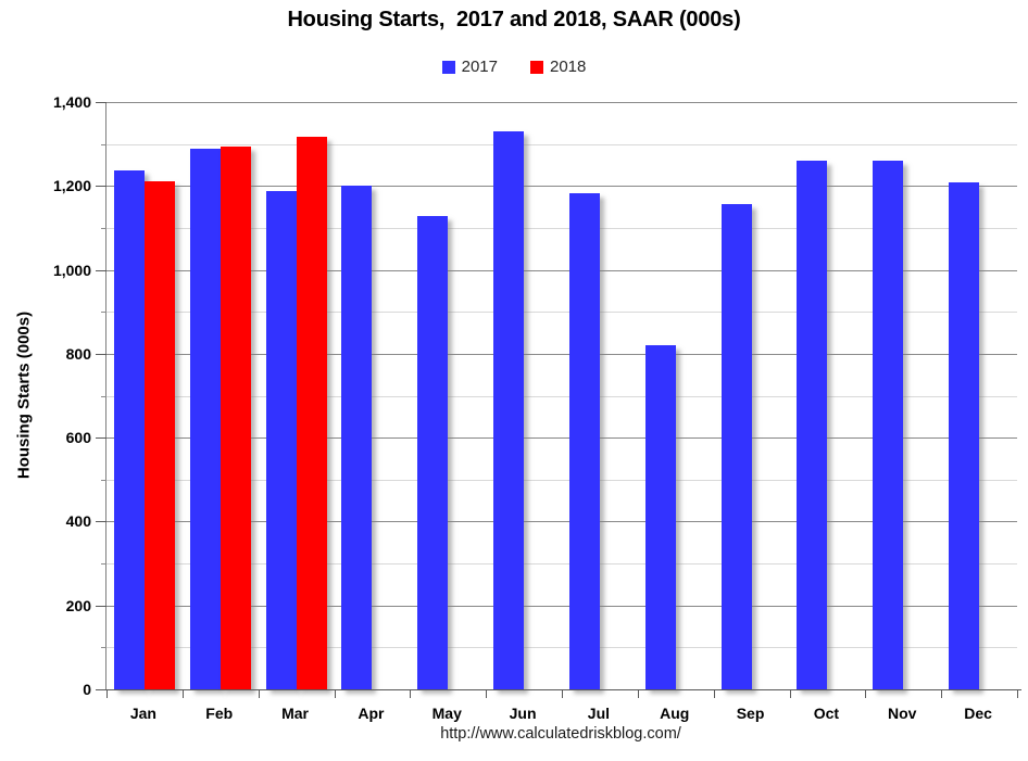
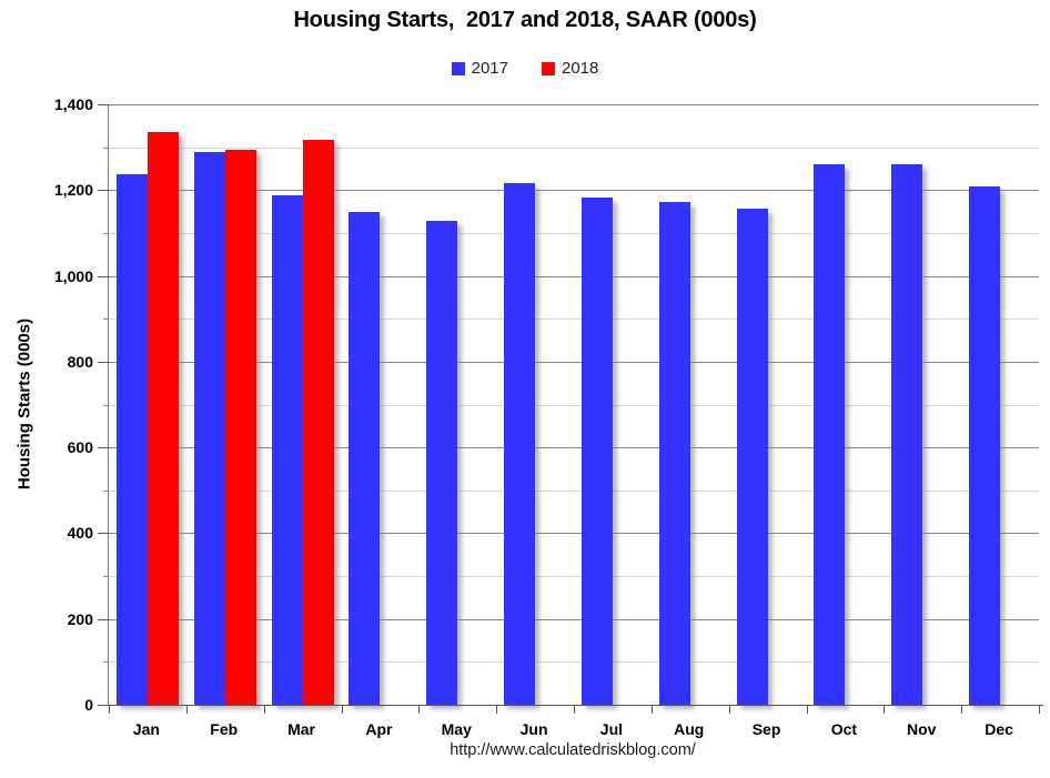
2018/Jan: 1210 -> 1340
2017/Apr: 1200 -> 1150
2017/Jun: 1330 -> 1220
2017/Aug: 820 -> 1170
